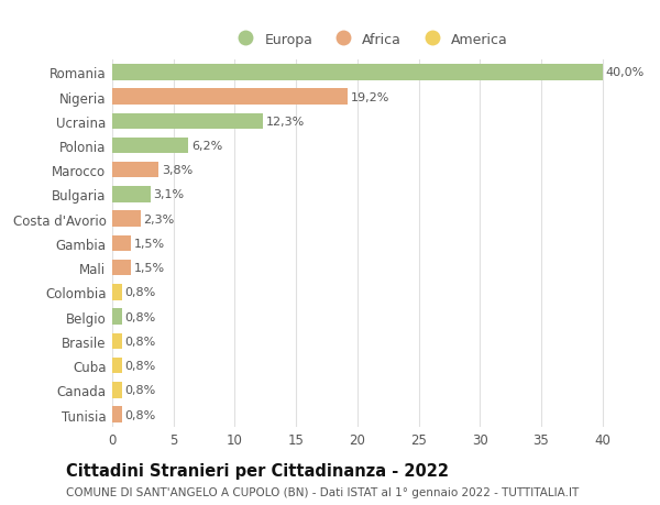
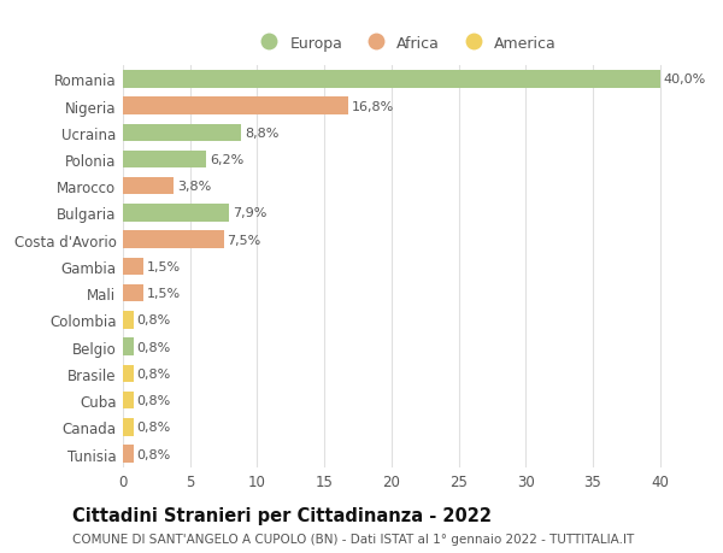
Nigeria: 19,2% -> 16,8%
Ucraina: 12,3% -> 8,8%
Bulgaria: 3,1% -> 7,9%
Costa d'Avorio: 2,3% -> 7,5%
